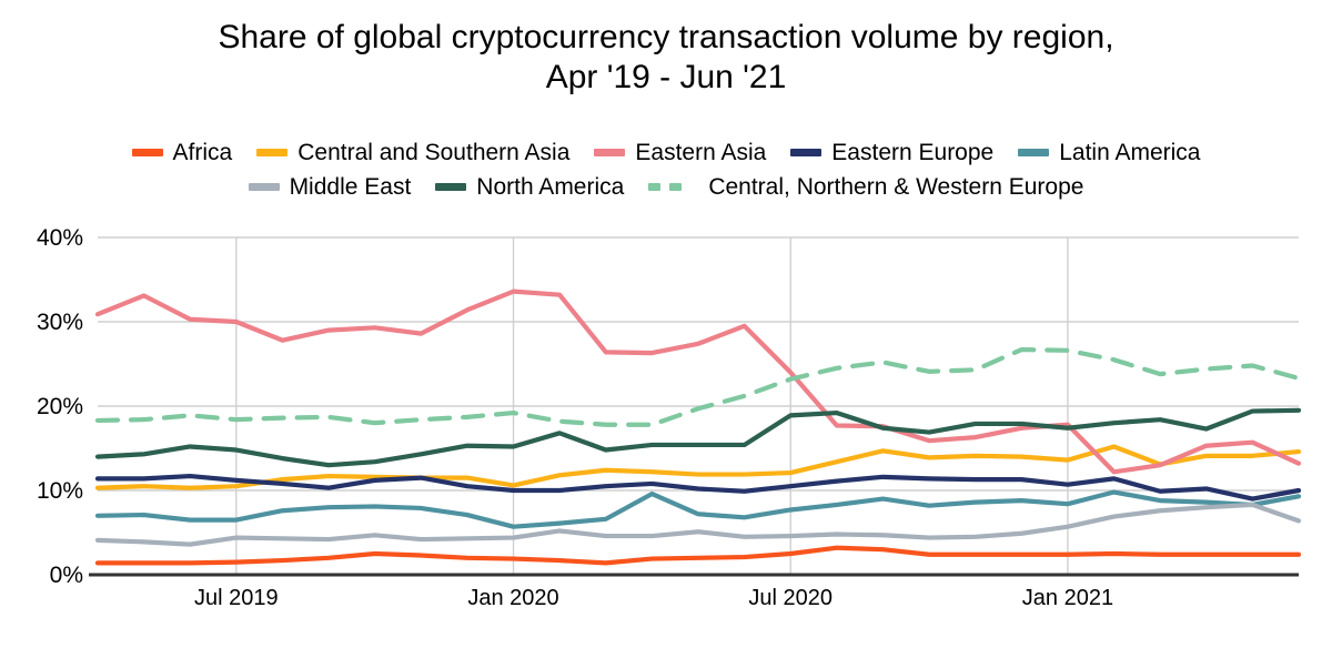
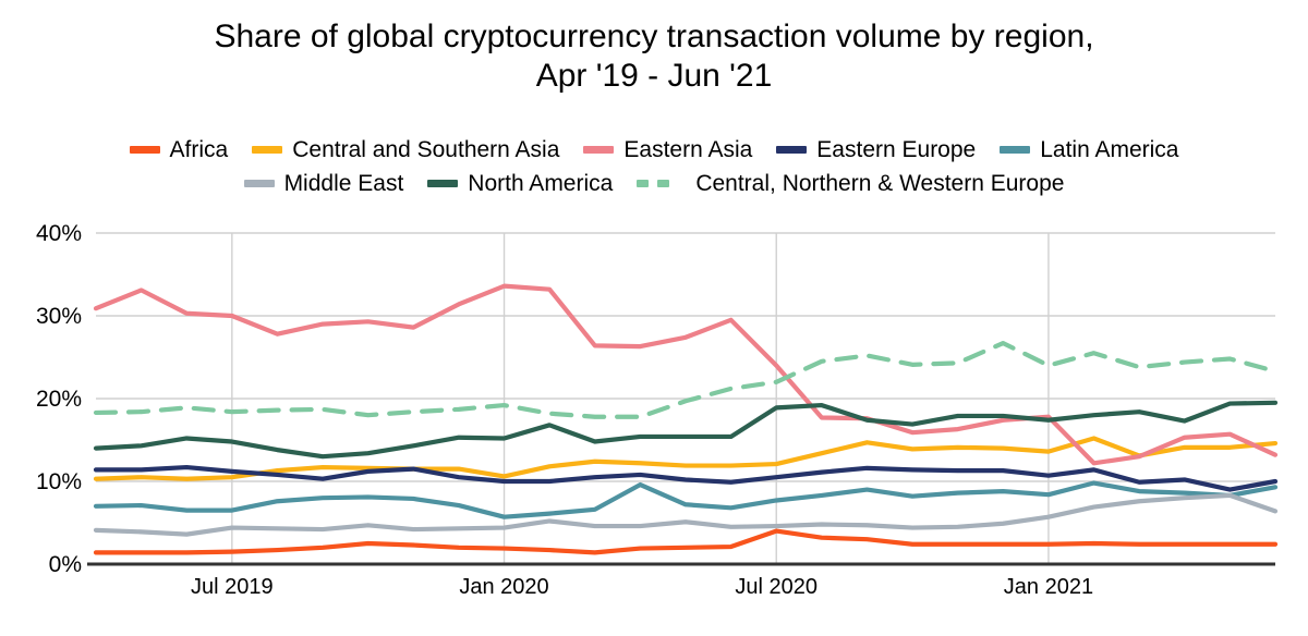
Africa/Jul 2020: 2% -> 4%
Central, Northern & Western Europe/Jul 2020: 23% -> 22%
Central, Northern & Western Europe/Jan 2021: 27% -> 24%
